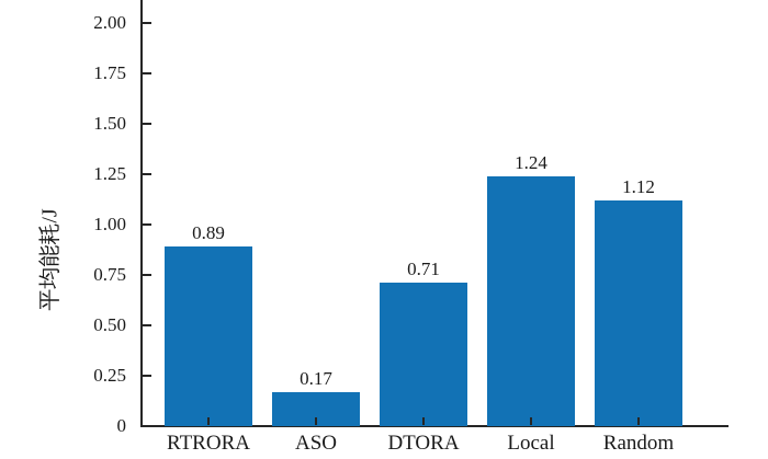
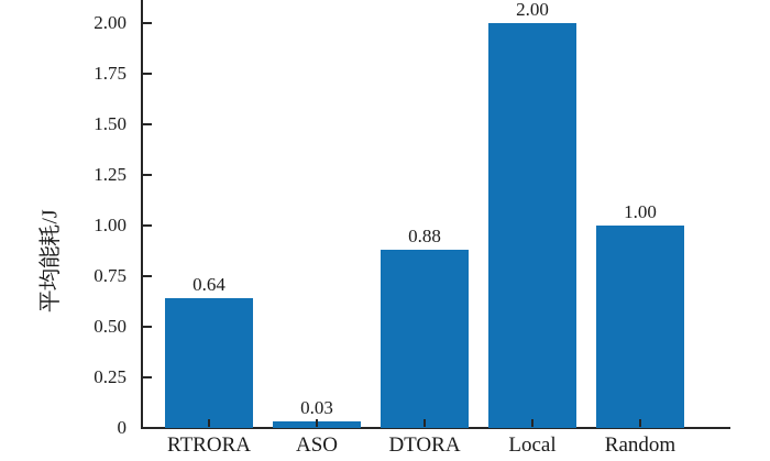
RTRORA: 0.89 -> 0.64
ASO: 0.17 -> 0.03
DTORA: 0.71 -> 0.88
Local: 1.24 -> 2.00
Random: 1.12 -> 1.00
